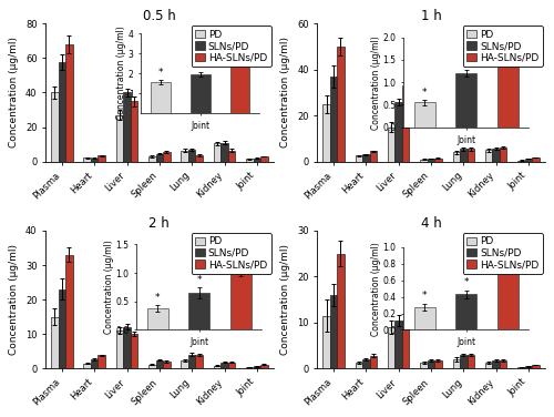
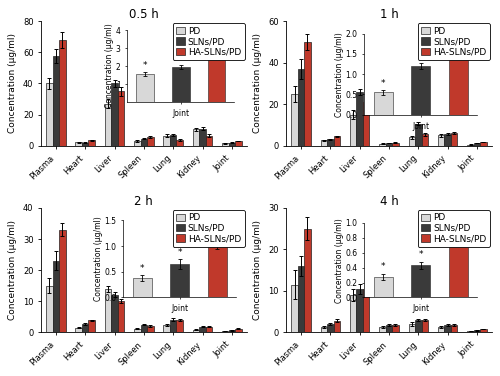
1 h/HA-SLNs/PD/Liver: 33.0 -> 21.0
1 h/SLNs/PD/Lung: 5.5 -> 10.5
2 h/PD/Liver: 11.0 -> 14.0
